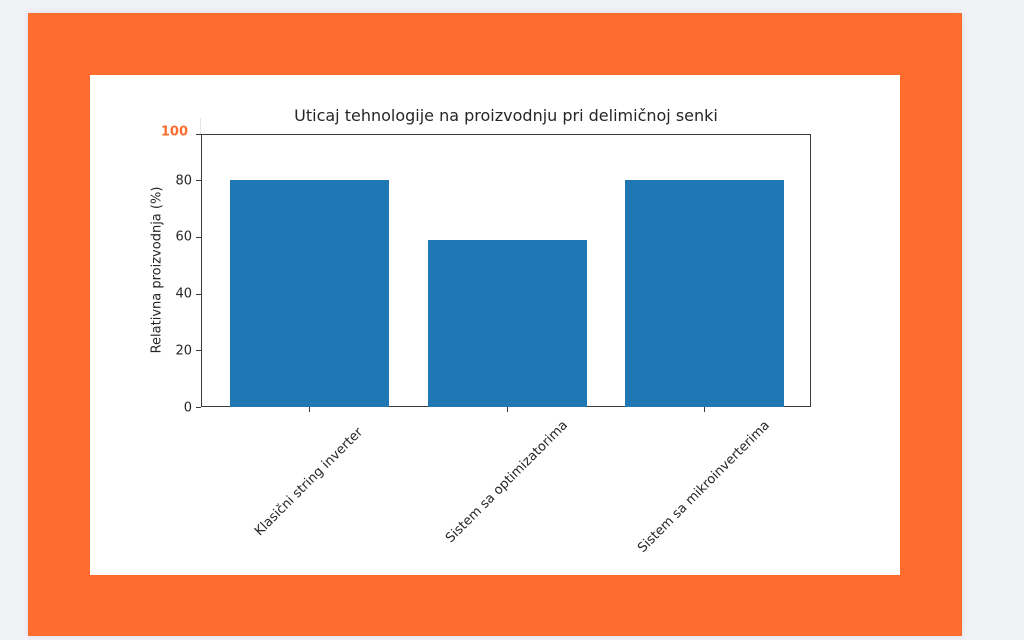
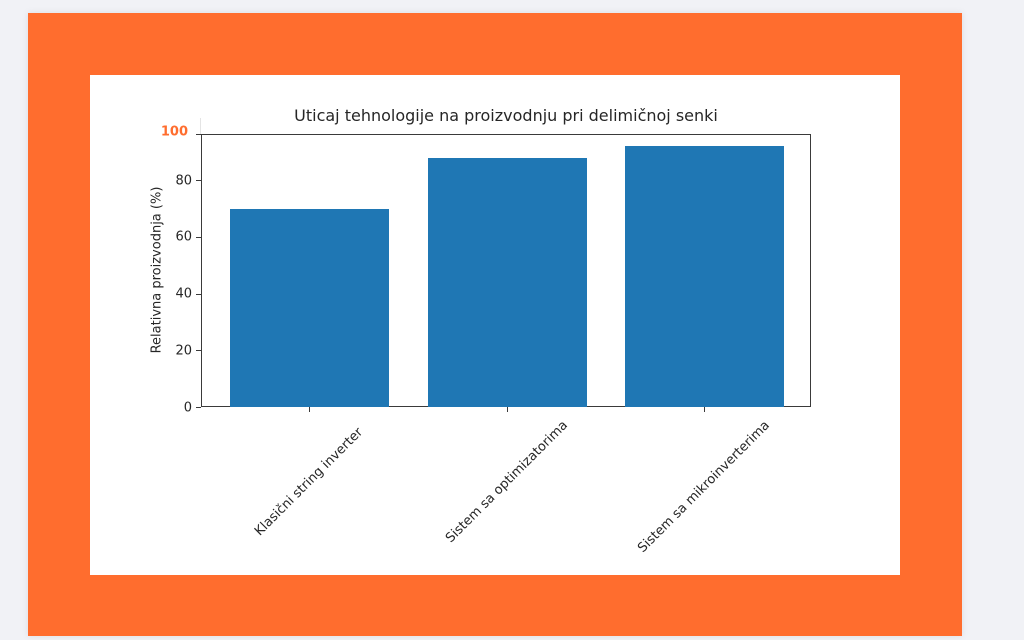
Klasični string inverter: 80 -> 70
Sistem sa optimizatorima: 59 -> 88
Sistem sa mikroinverterima: 80 -> 92
